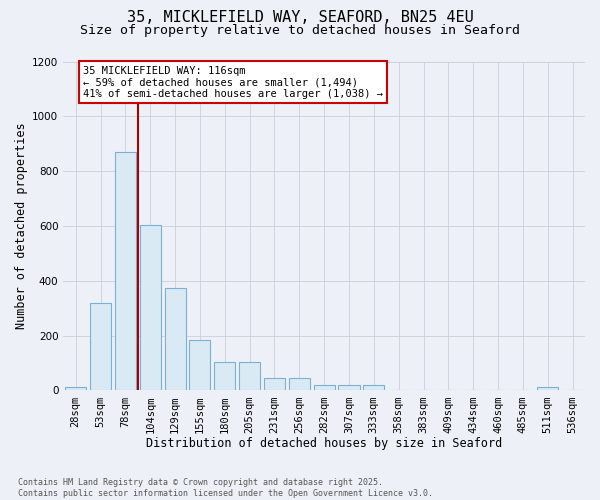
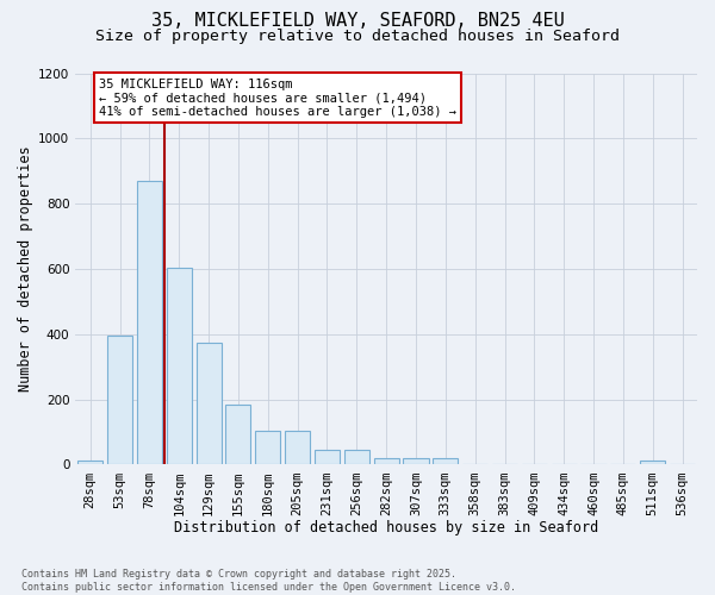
53sqm: 320 -> 395
